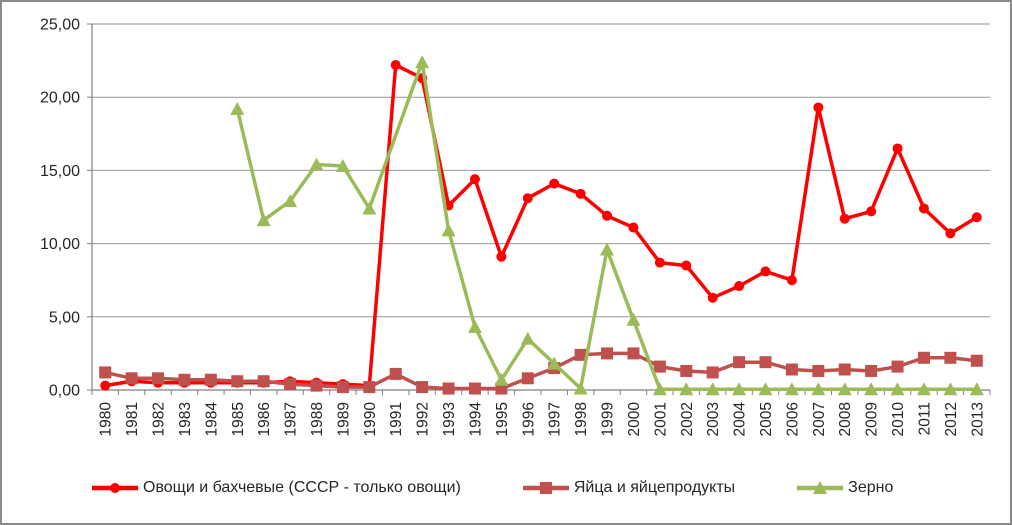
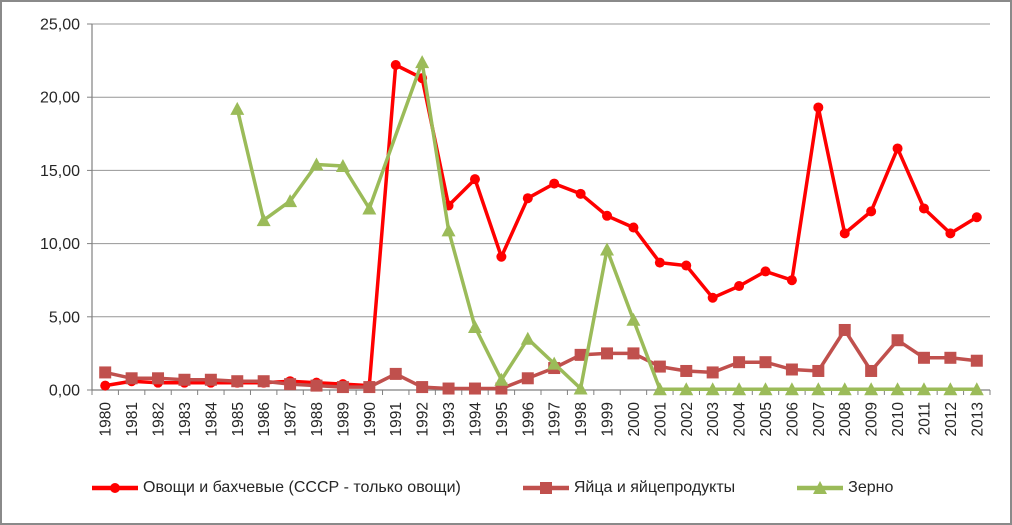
Овощи и бахчевые (СССР - только овощи)/2008: 11,7 -> 10,7
Яйца и яйцепродукты/2008: 1,4 -> 4,1
Яйца и яйцепродукты/2010: 1,6 -> 3,4
